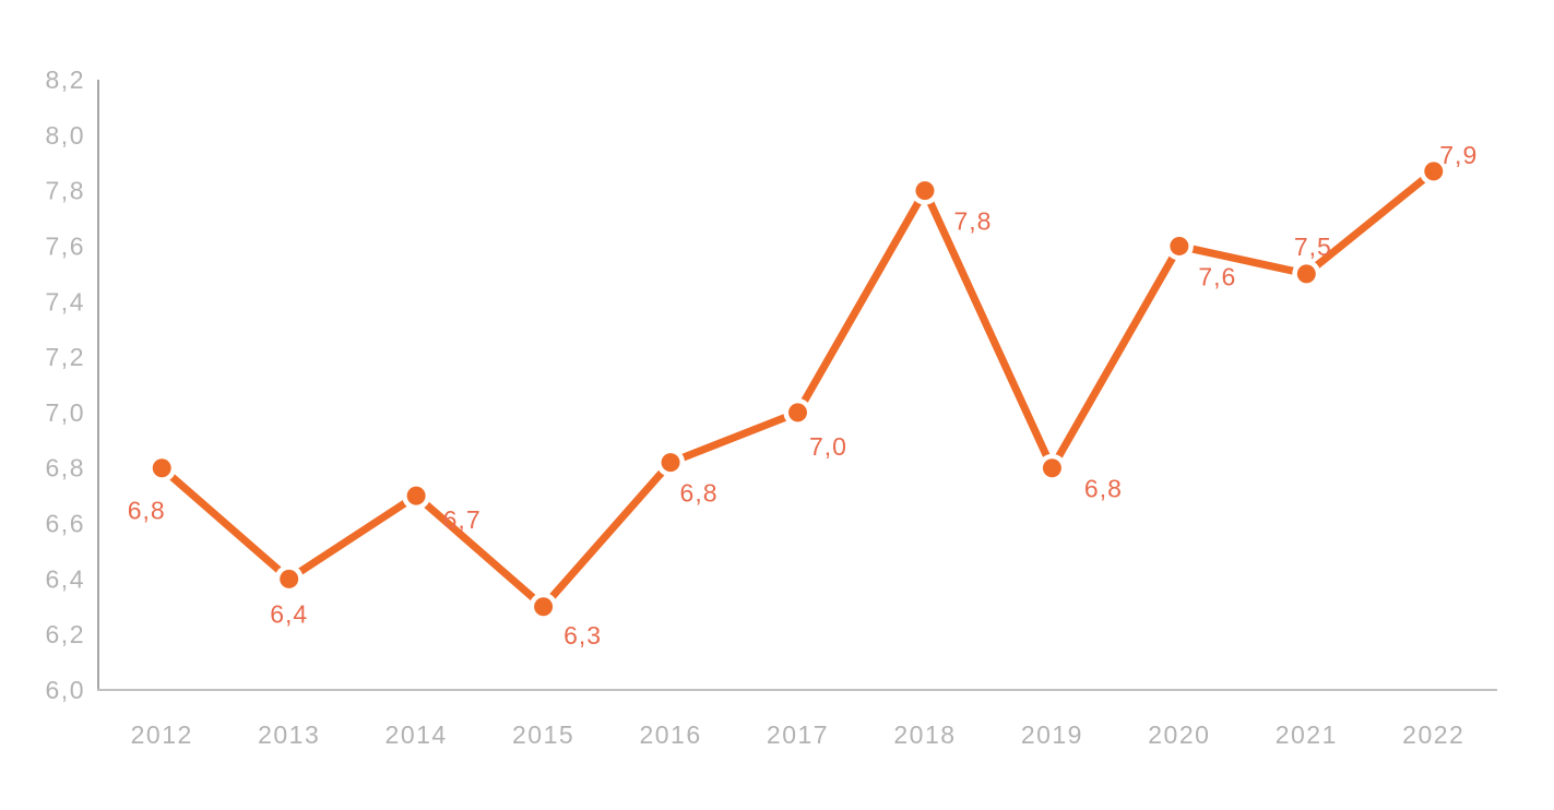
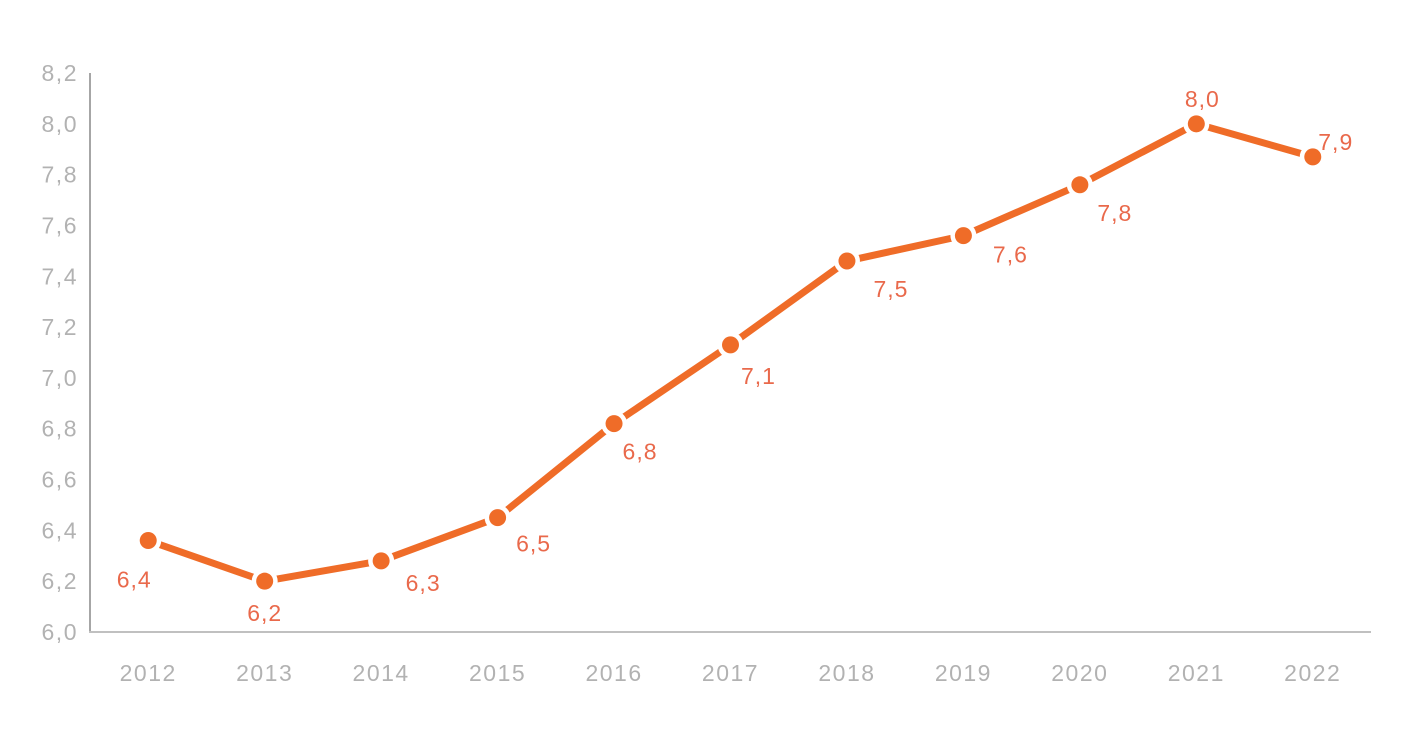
2012: 6,8 -> 6,4
2013: 6,4 -> 6,2
2014: 6,7 -> 6,3
2015: 6,3 -> 6,5
2017: 7,0 -> 7,1
2018: 7,8 -> 7,5
2019: 6,8 -> 7,6
2020: 7,6 -> 7,8
2021: 7,5 -> 8,0
